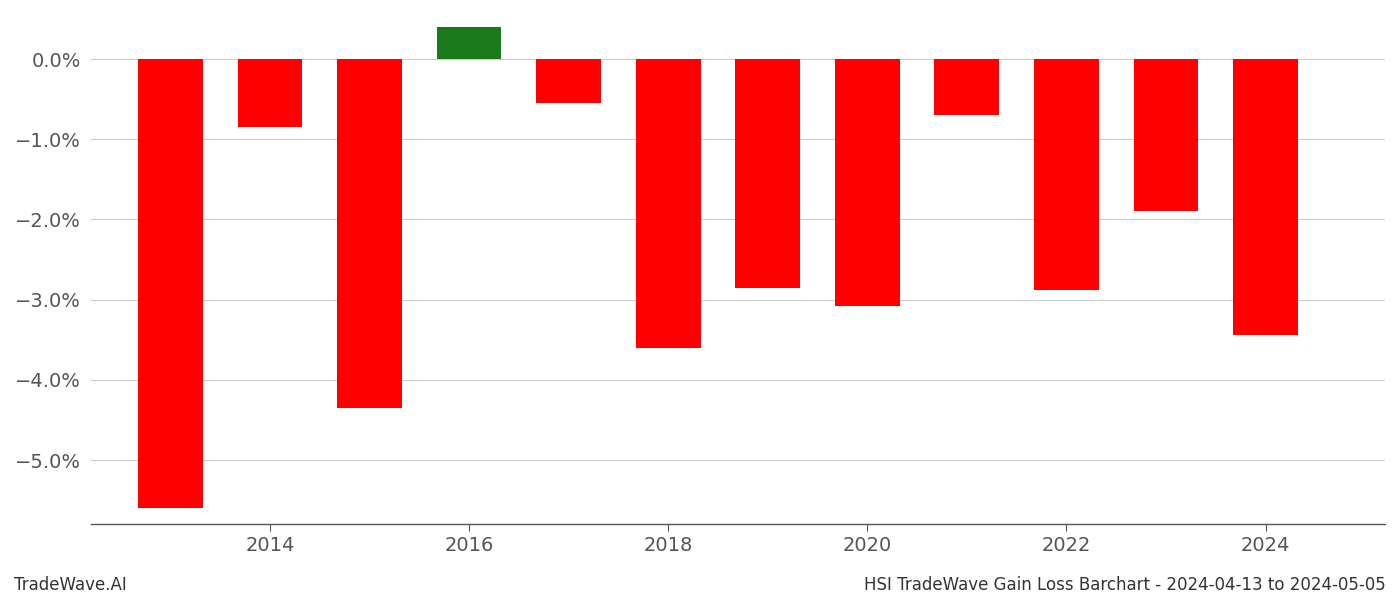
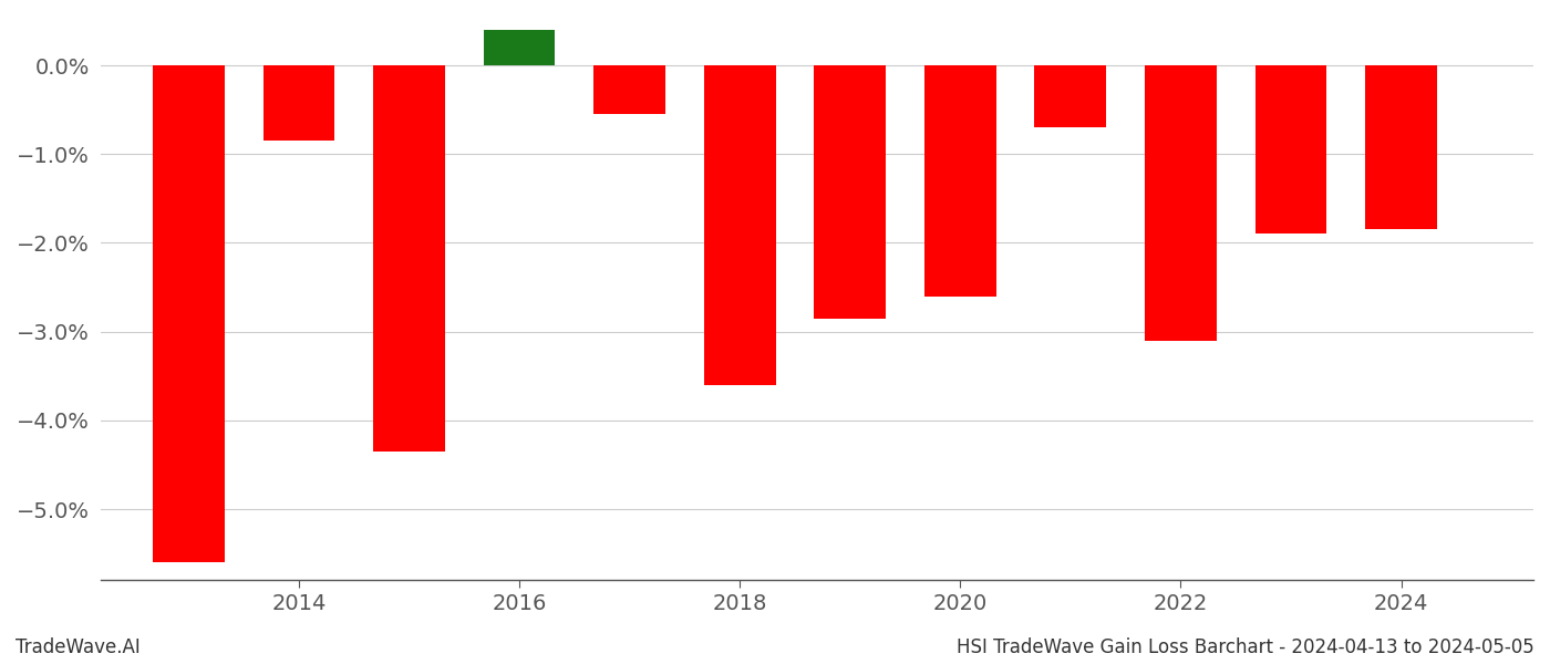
2020: -3.08% -> -2.60%
2022: -2.88% -> -3.10%
2024: -3.44% -> -1.85%
